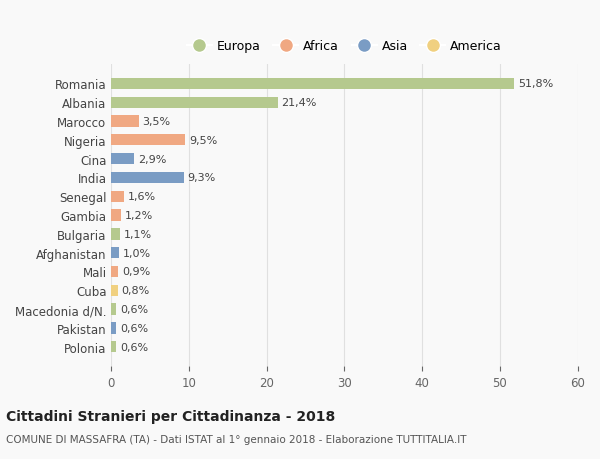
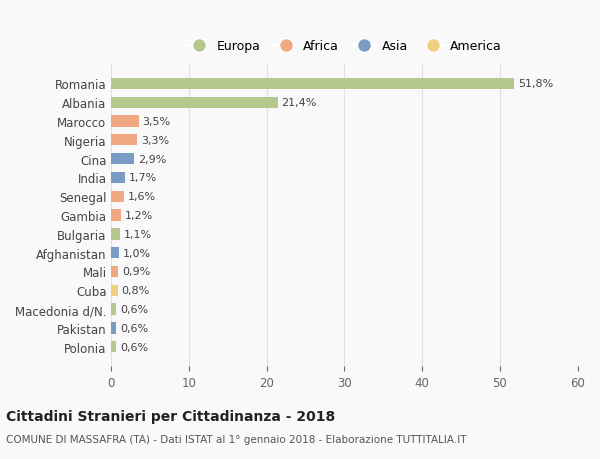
Nigeria: 9,5% -> 3,3%
India: 9,3% -> 1,7%
